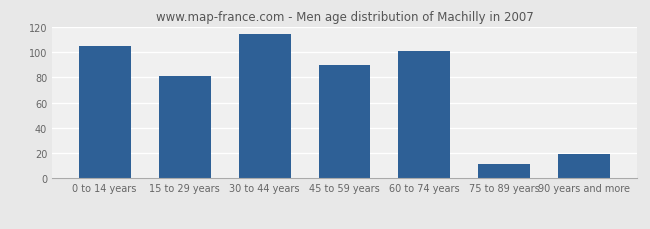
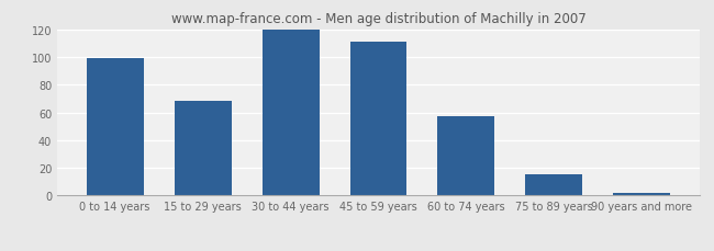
0 to 14 years: 105 -> 99
15 to 29 years: 81 -> 68
30 to 44 years: 114 -> 120
45 to 59 years: 90 -> 111
60 to 74 years: 101 -> 57
75 to 89 years: 11 -> 15
90 years and more: 19 -> 2
